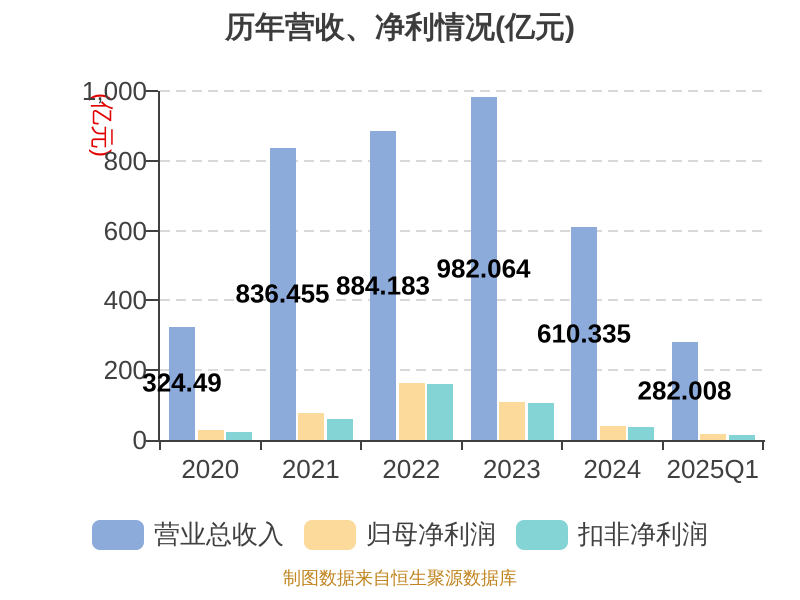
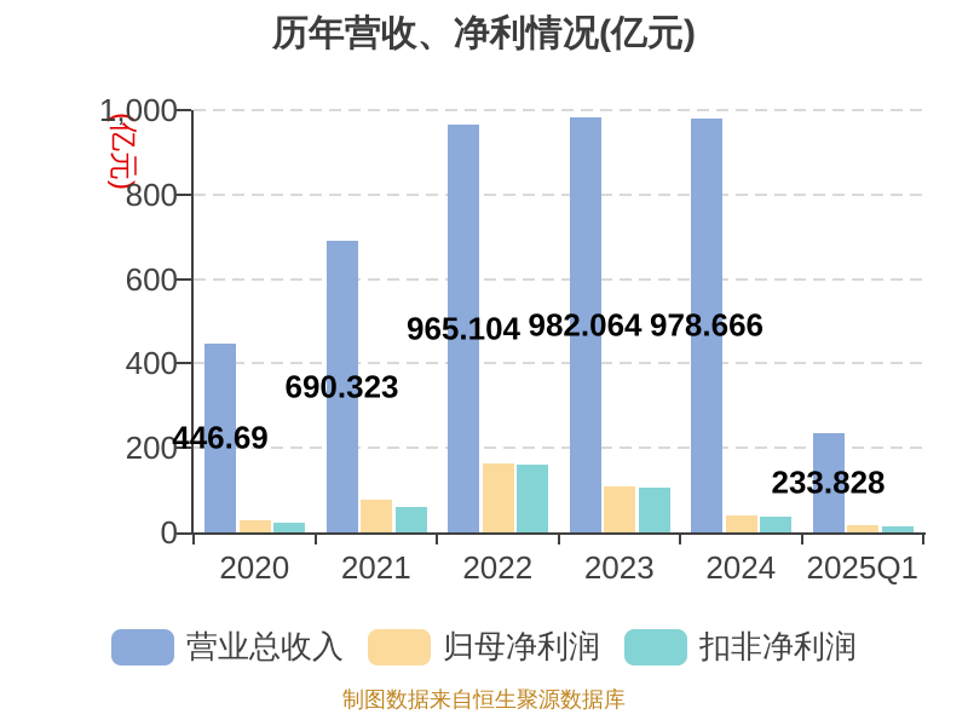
营业总收入/2020: 324.49 -> 446.69
营业总收入/2021: 836.455 -> 690.323
营业总收入/2022: 884.183 -> 965.104
营业总收入/2024: 610.335 -> 978.666
营业总收入/2025Q1: 282.008 -> 233.828
